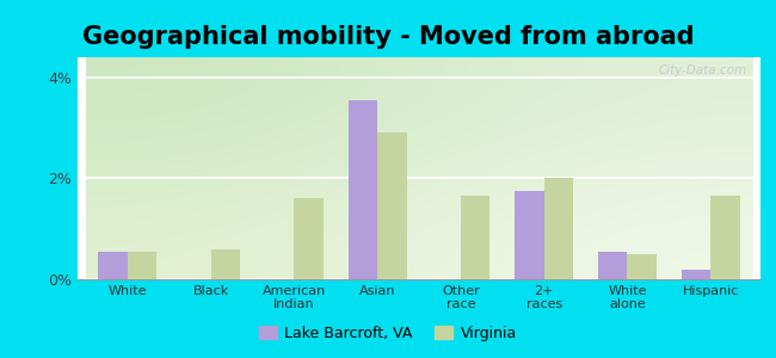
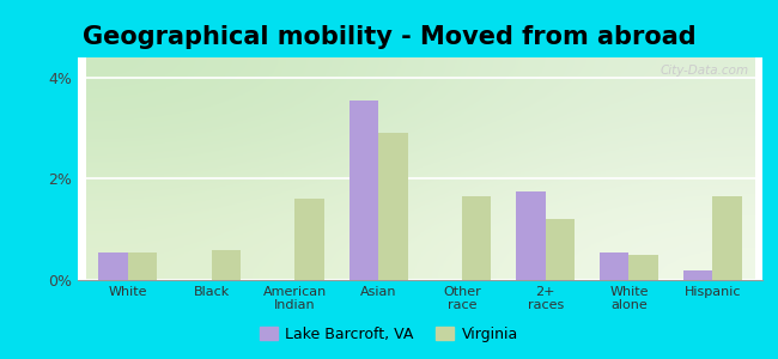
Virginia/2+ races: 2.00% -> 1.20%
